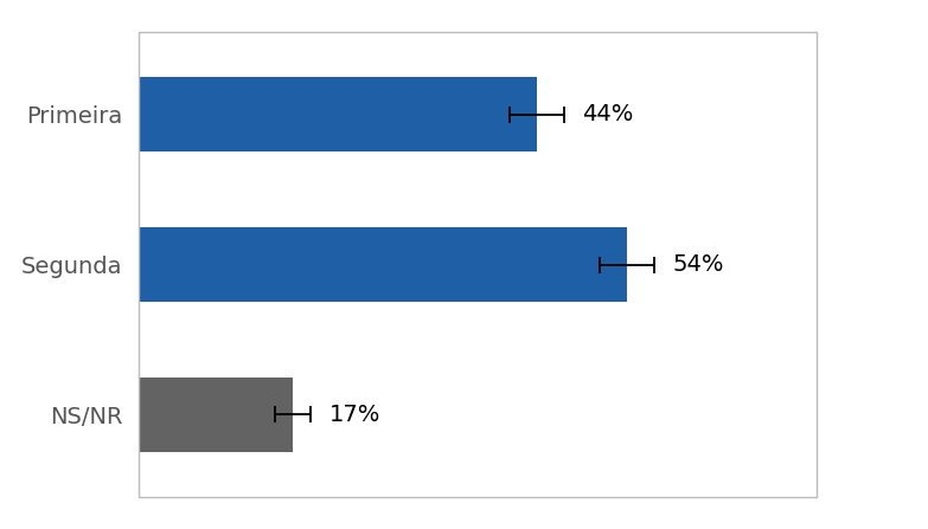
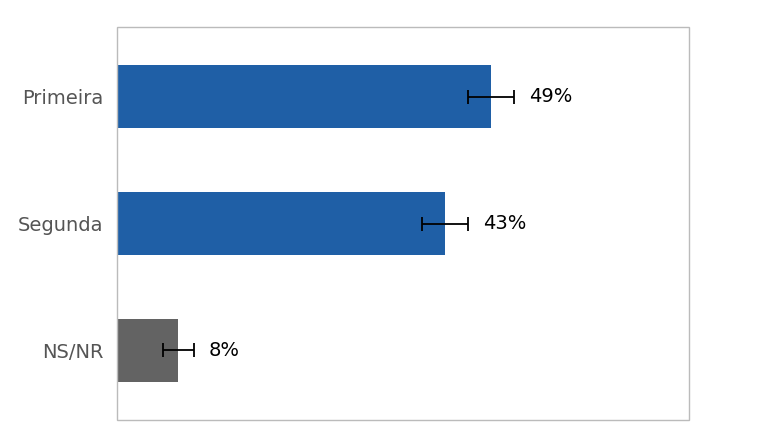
Primeira: 44% -> 49%
Segunda: 54% -> 43%
NS/NR: 17% -> 8%
